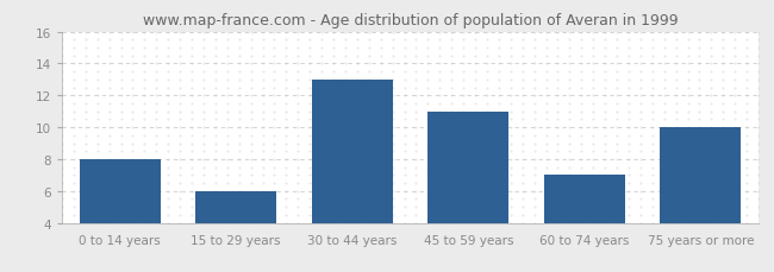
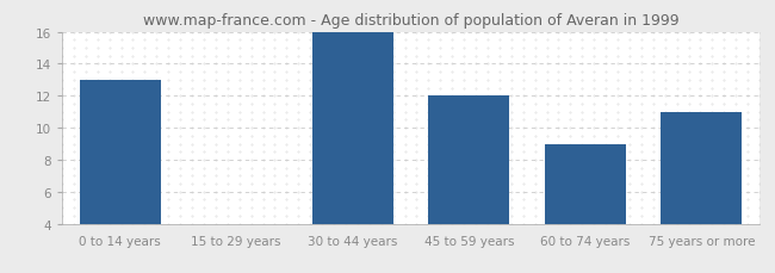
0 to 14 years: 8 -> 13
15 to 29 years: 6 -> 4
30 to 44 years: 13 -> 16
45 to 59 years: 11 -> 12
60 to 74 years: 7 -> 9
75 years or more: 10 -> 11
